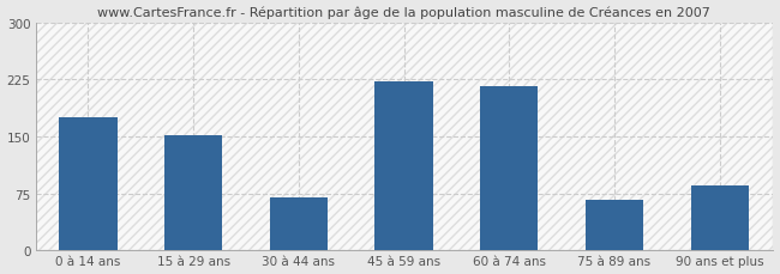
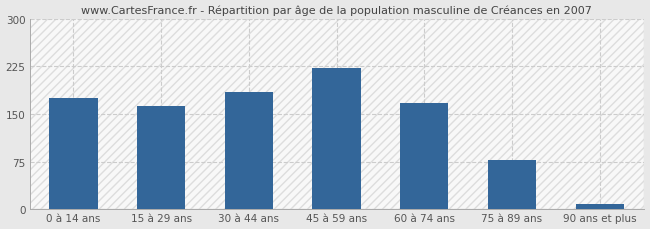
15 à 29 ans: 152 -> 163
30 à 44 ans: 70 -> 185
60 à 74 ans: 216 -> 168
75 à 89 ans: 66 -> 78
90 ans et plus: 86 -> 8
